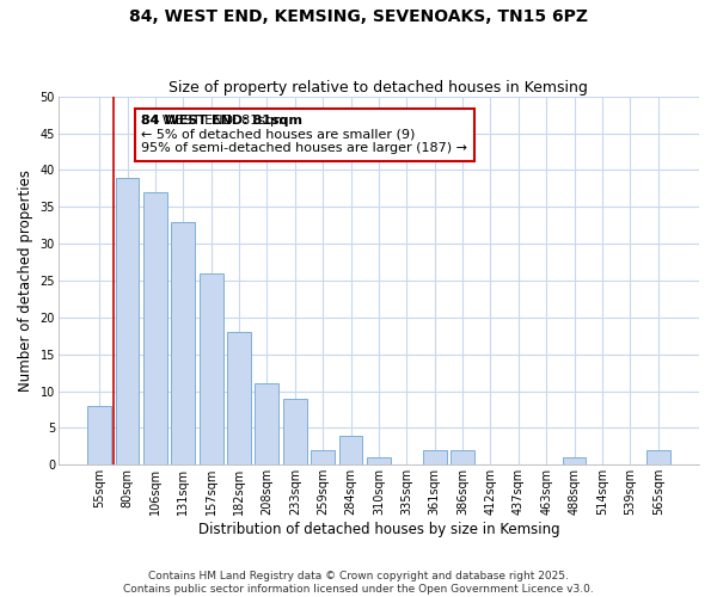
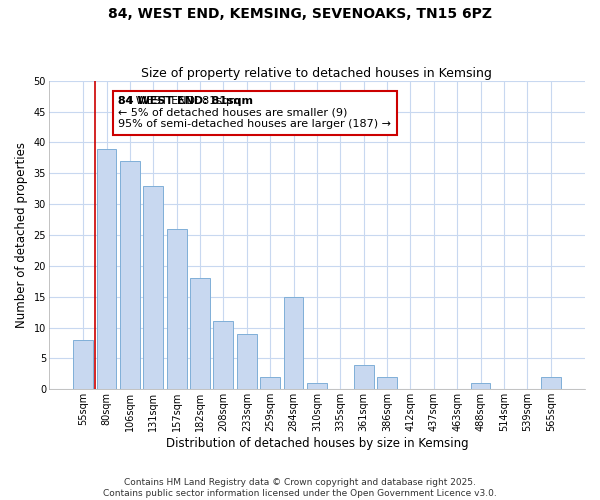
284sqm: 4 -> 15
361sqm: 2 -> 4
